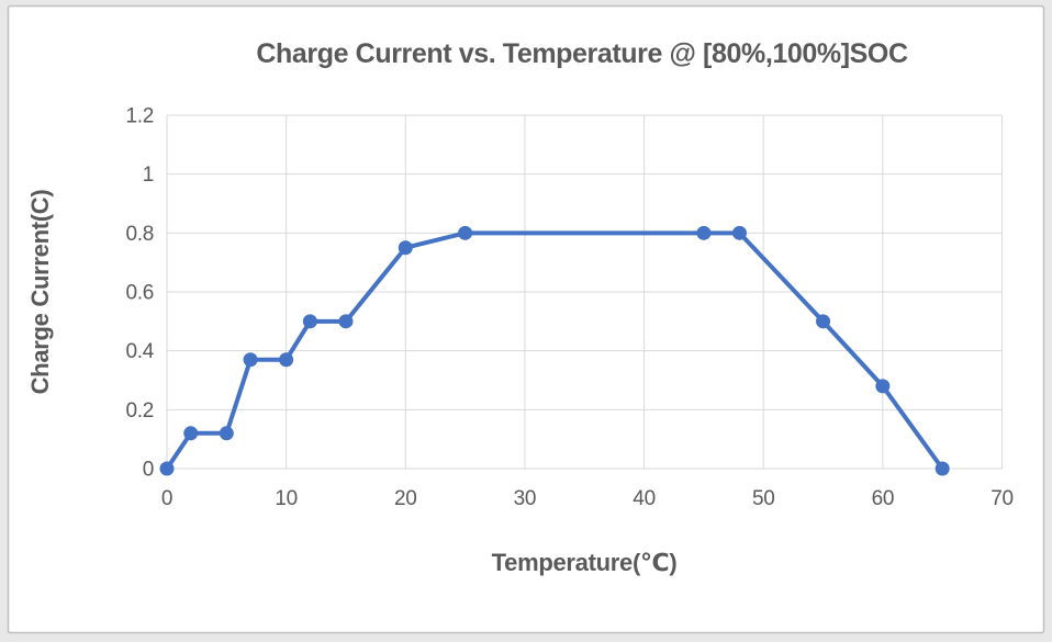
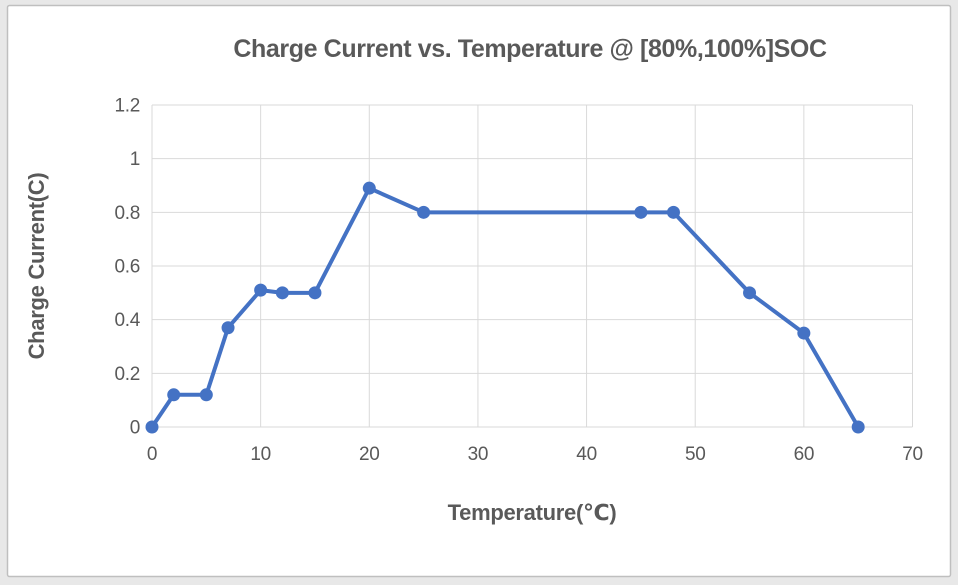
10: 0.37 -> 0.51
20: 0.75 -> 0.89
60: 0.28 -> 0.35
